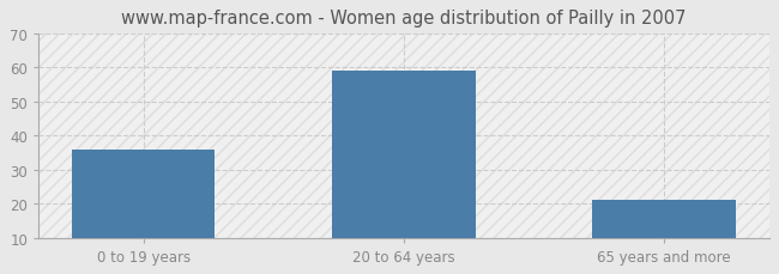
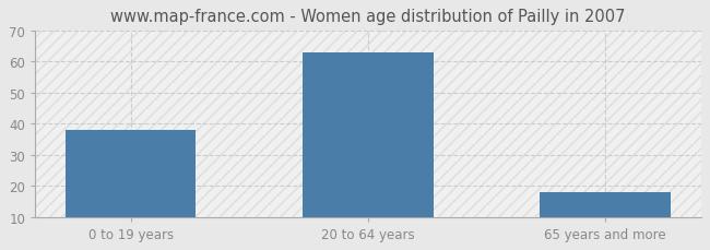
0 to 19 years: 36 -> 38
20 to 64 years: 59 -> 63
65 years and more: 21 -> 18
